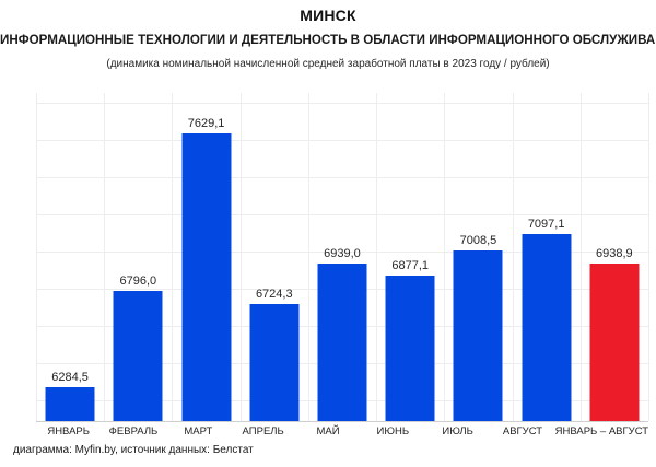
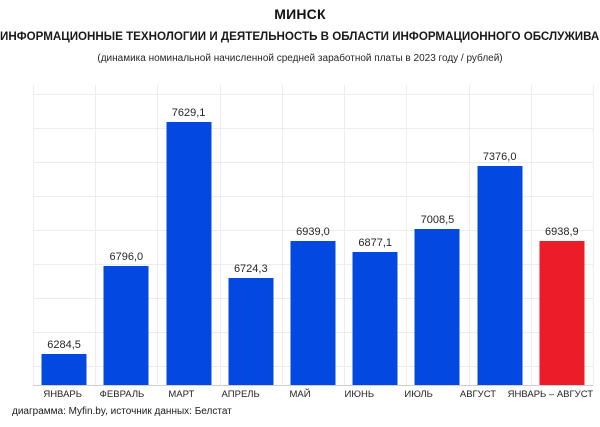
АВГУСТ: 7097,1 -> 7376,0
